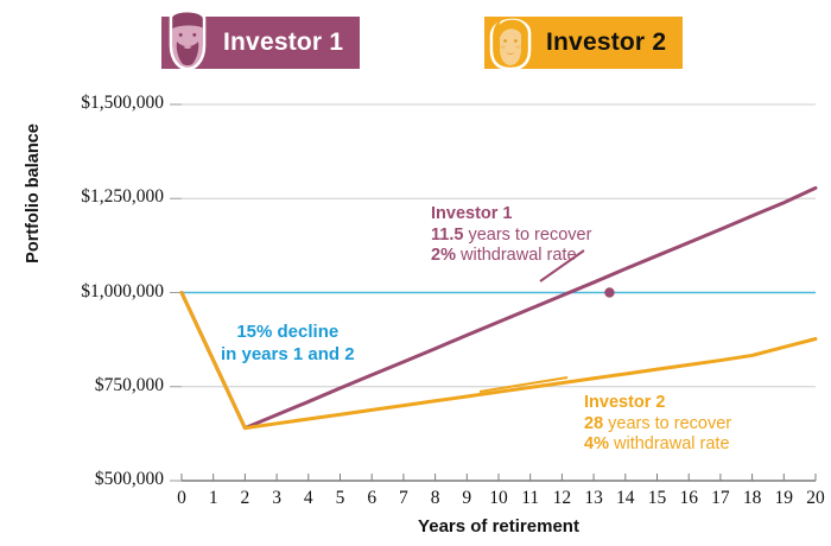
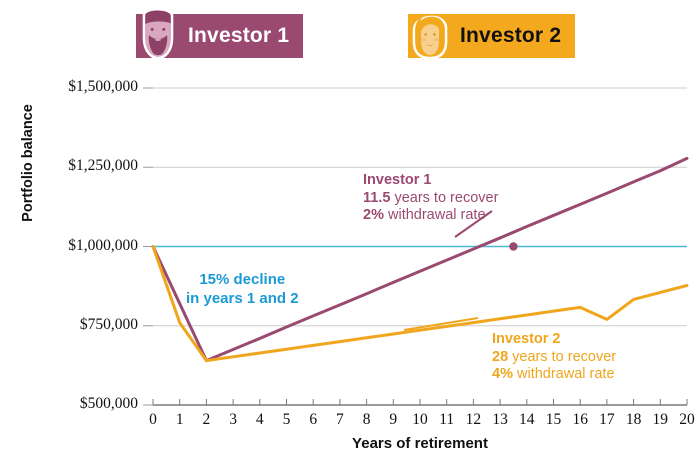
Investor 2/1: $820000 -> $760000
Investor 2/17: $820000 -> $770000
